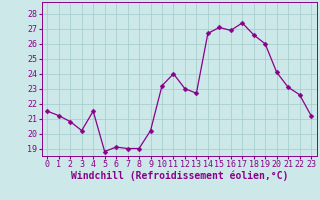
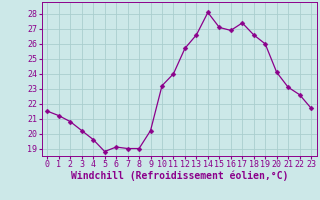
4: 21.5 -> 19.6
12: 23.0 -> 25.7
13: 22.7 -> 26.6
14: 26.7 -> 28.1
23: 21.2 -> 21.7
